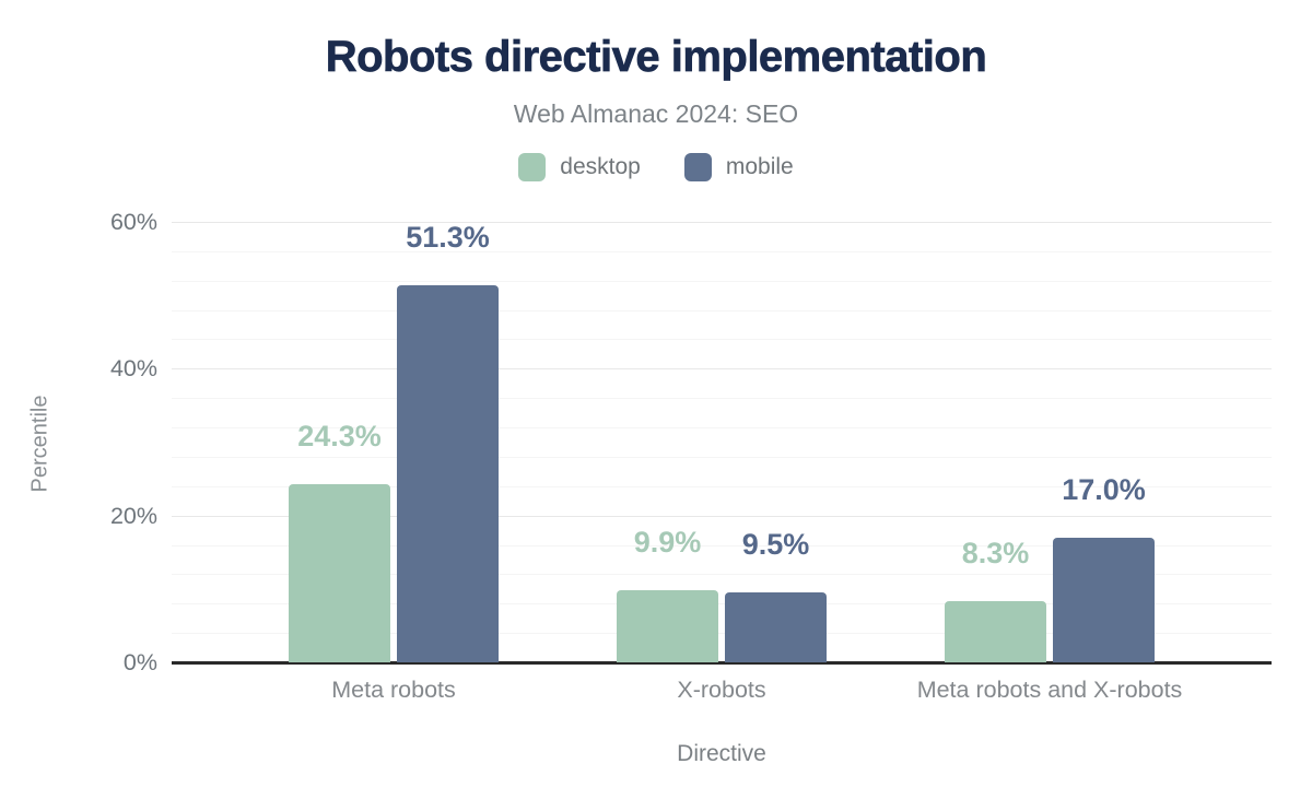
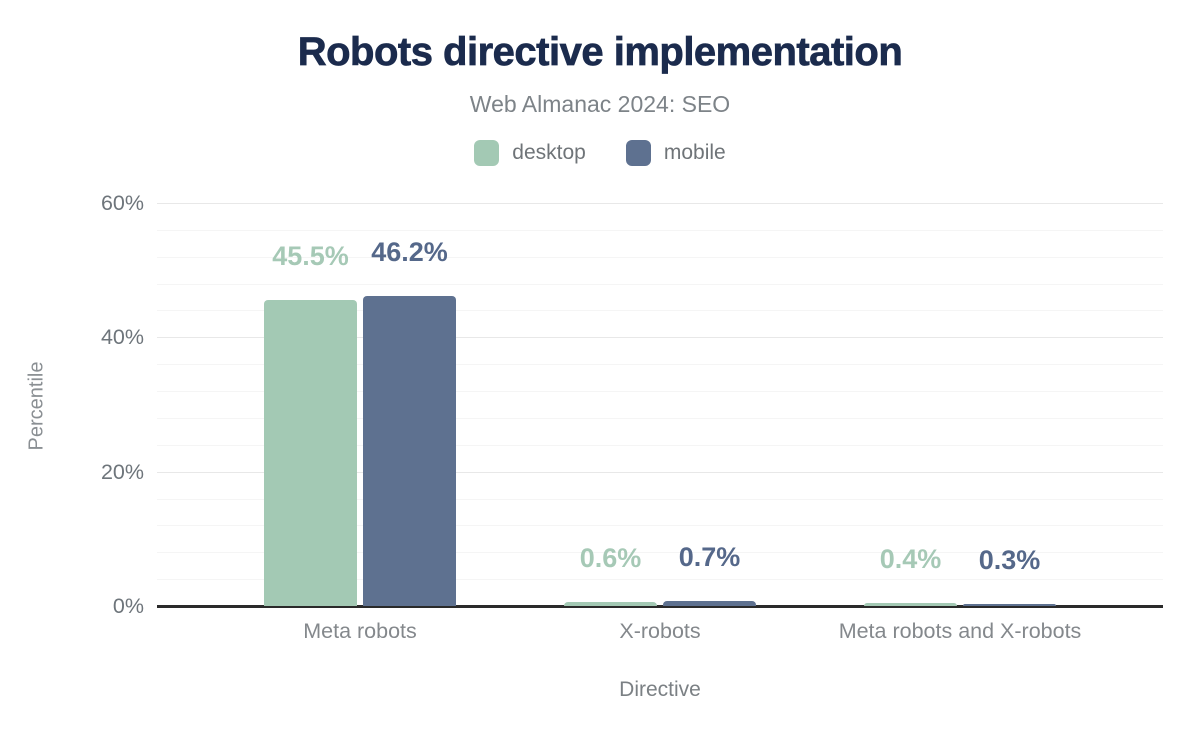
desktop/Meta robots: 24.3% -> 45.5%
mobile/Meta robots: 51.3% -> 46.2%
desktop/X-robots: 9.9% -> 0.6%
mobile/X-robots: 9.5% -> 0.7%
desktop/Meta robots and X-robots: 8.3% -> 0.4%
mobile/Meta robots and X-robots: 17.0% -> 0.3%
